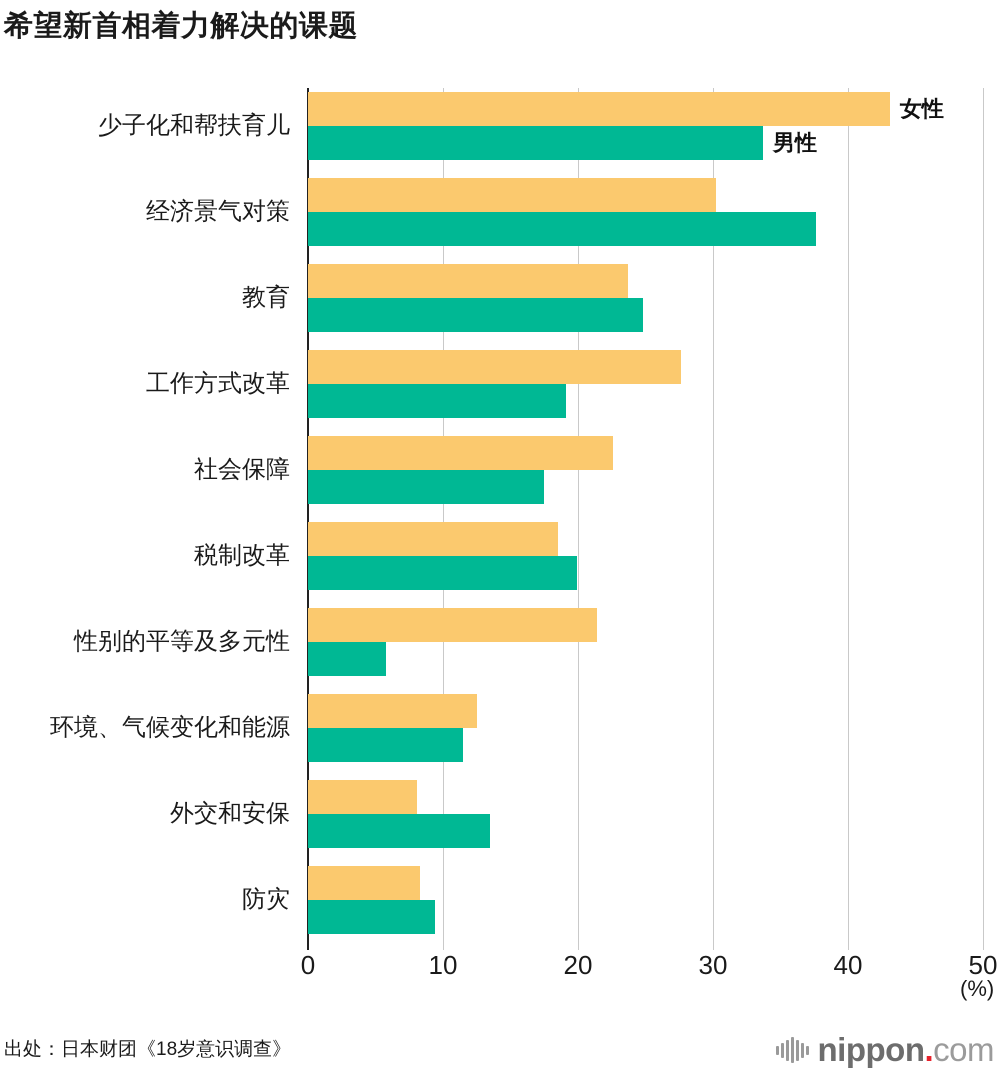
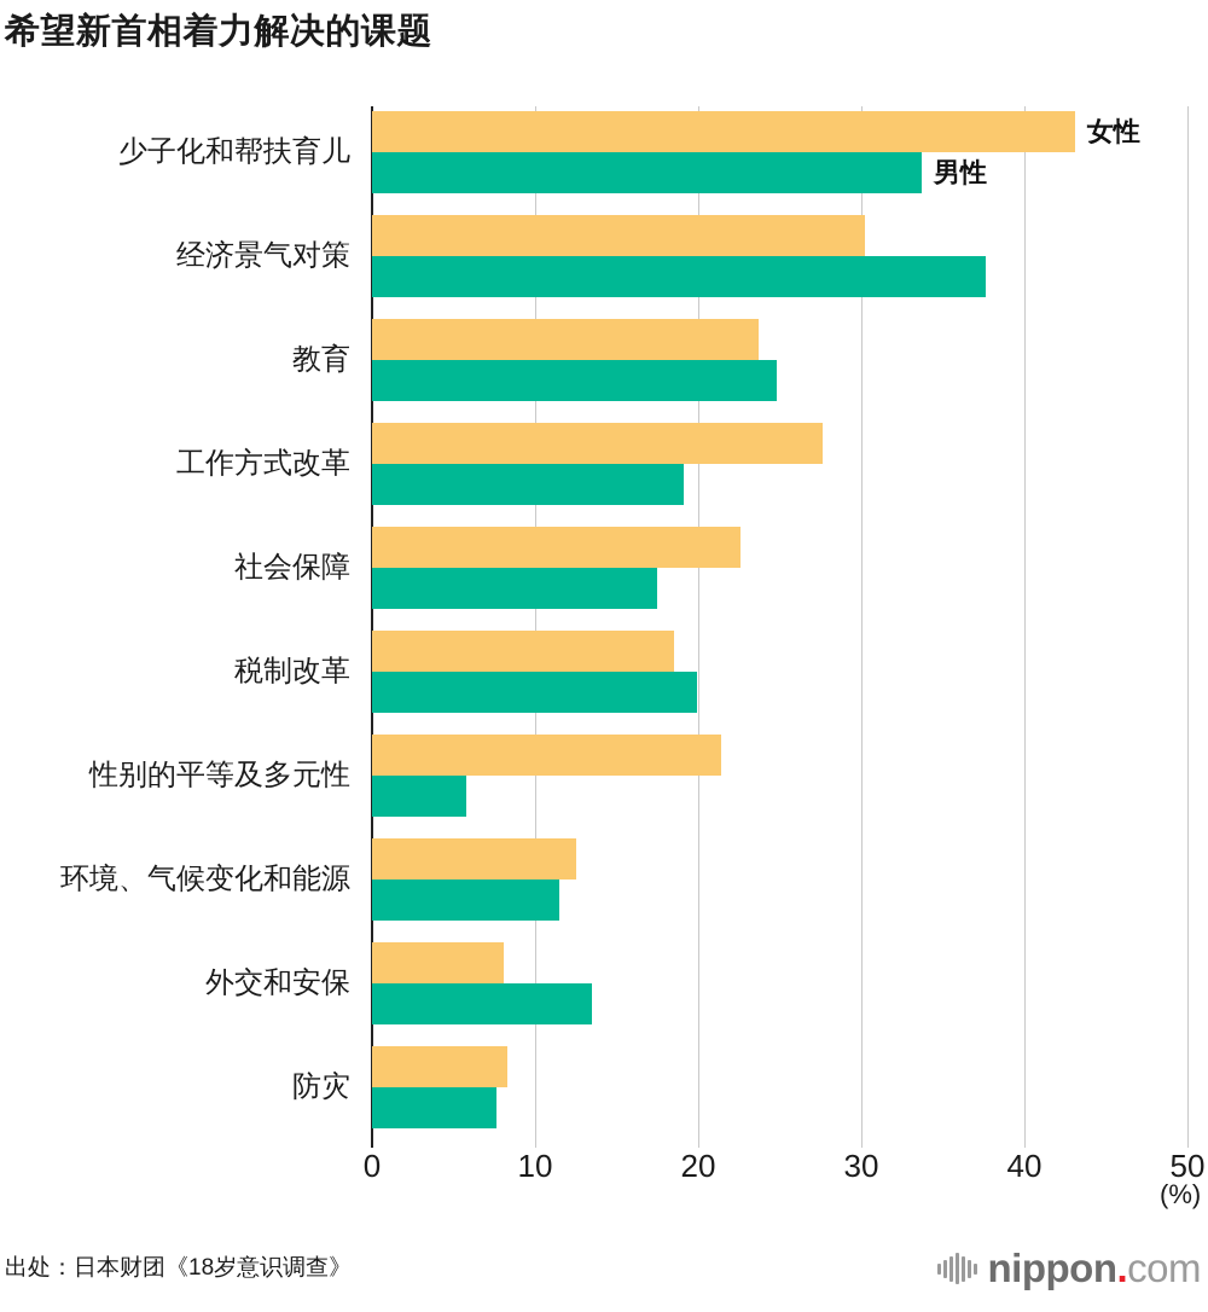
男性/防灾: 9.4 -> 7.6
